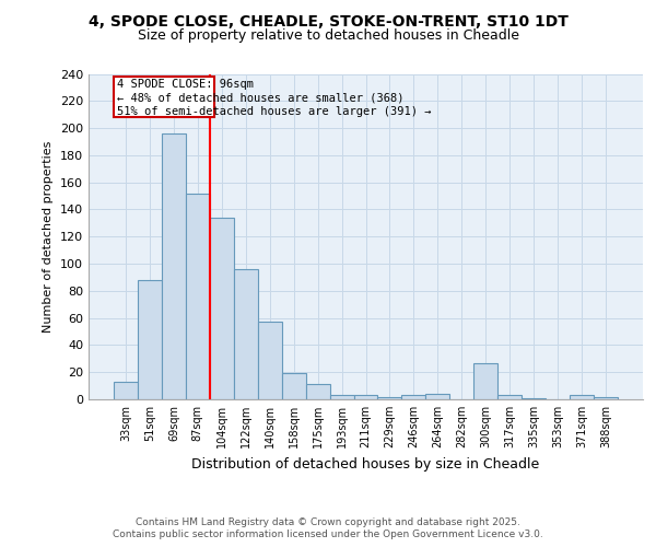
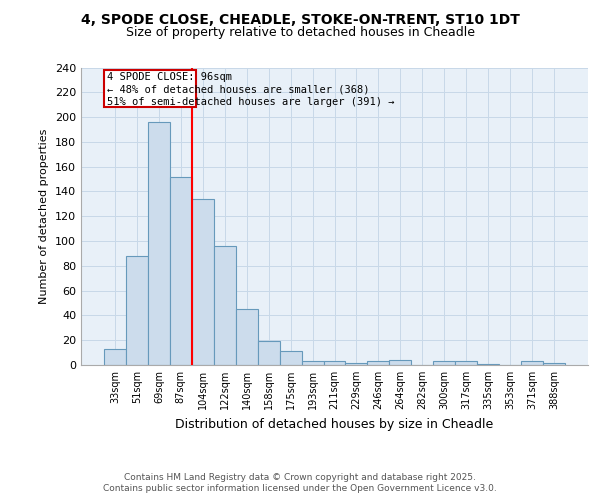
140sqm: 57 -> 45
300sqm: 27 -> 3
